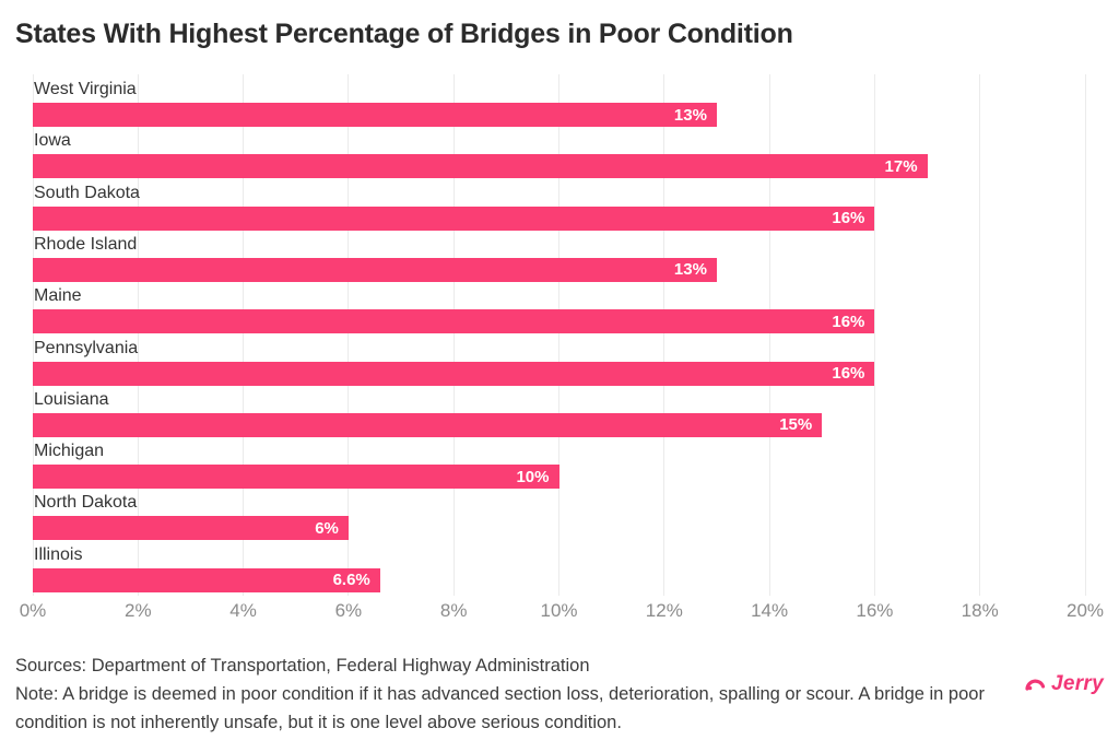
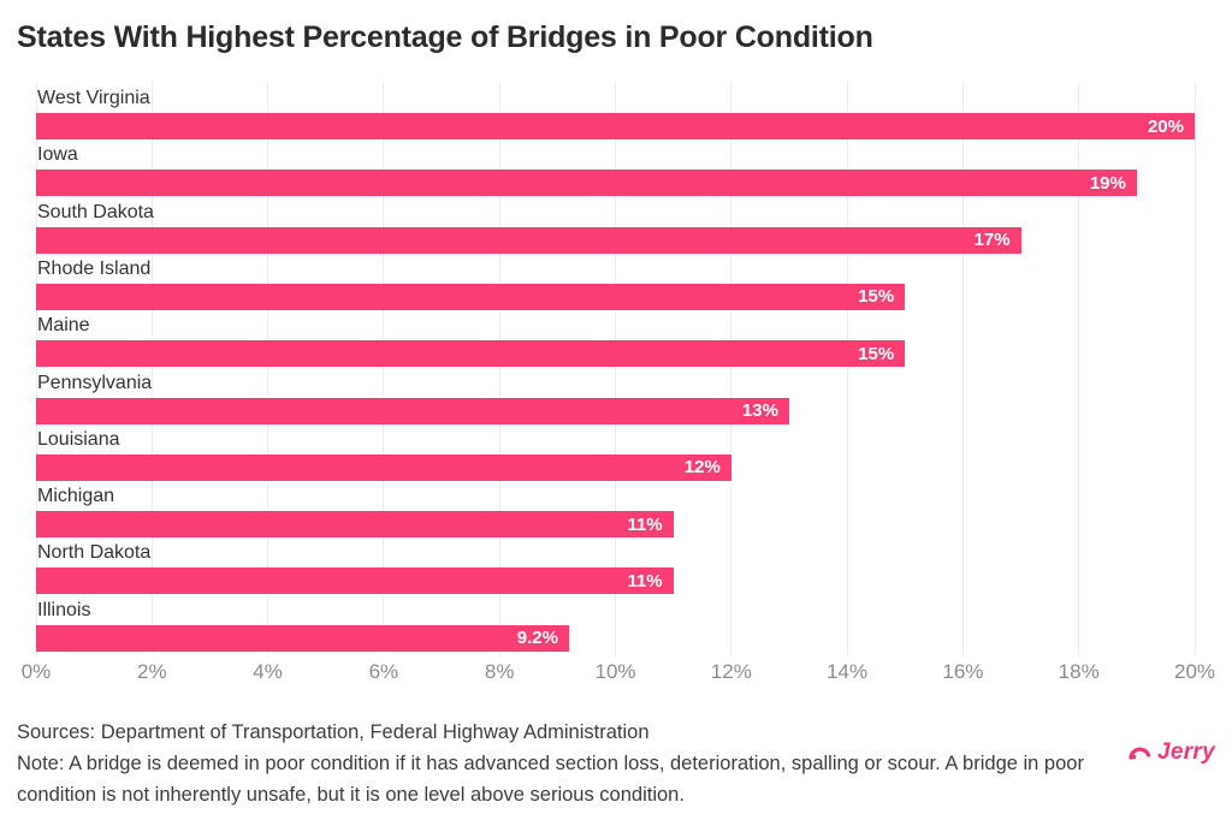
West Virginia: 13% -> 20%
Iowa: 17% -> 19%
South Dakota: 16% -> 17%
Rhode Island: 13% -> 15%
Maine: 16% -> 15%
Pennsylvania: 16% -> 13%
Louisiana: 15% -> 12%
Michigan: 10% -> 11%
North Dakota: 6% -> 11%
Illinois: 6.6% -> 9.2%
